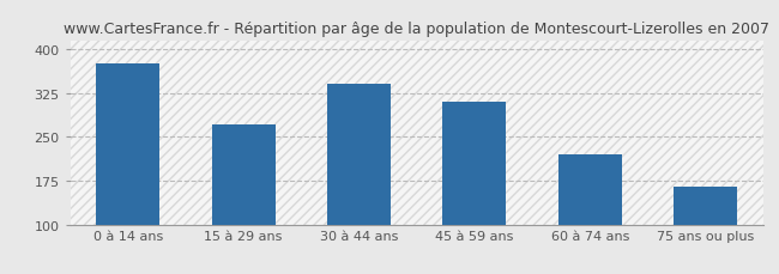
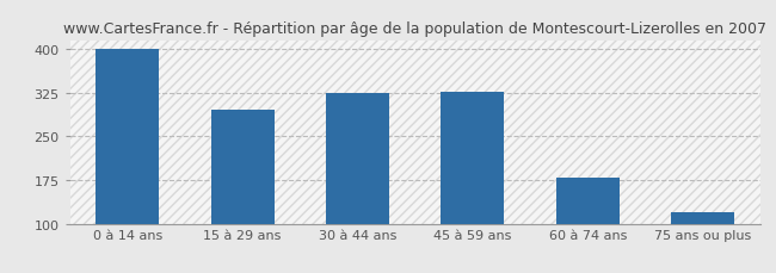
0 à 14 ans: 375 -> 400
15 à 29 ans: 270 -> 295
30 à 44 ans: 340 -> 325
45 à 59 ans: 310 -> 327
60 à 74 ans: 220 -> 178
75 ans ou plus: 165 -> 120
